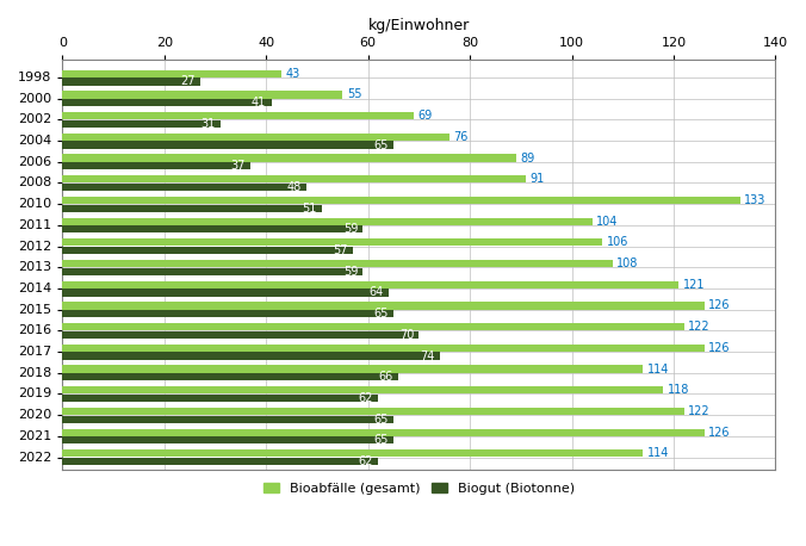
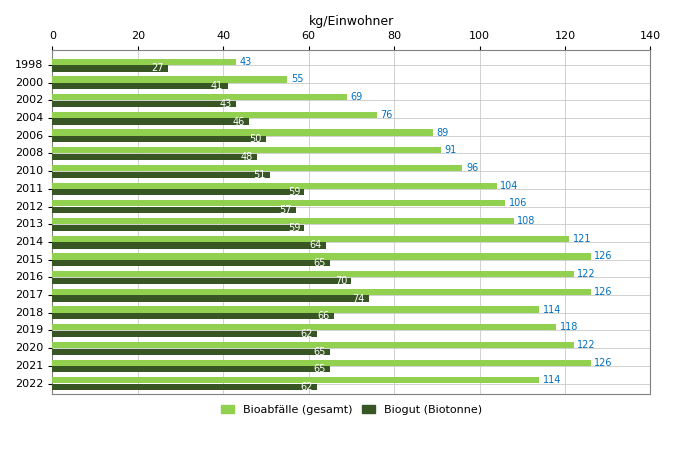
Biogut (Biotonne)/2002: 31 -> 43
Biogut (Biotonne)/2004: 65 -> 46
Biogut (Biotonne)/2006: 37 -> 50
Bioabfälle (gesamt)/2010: 133 -> 96
